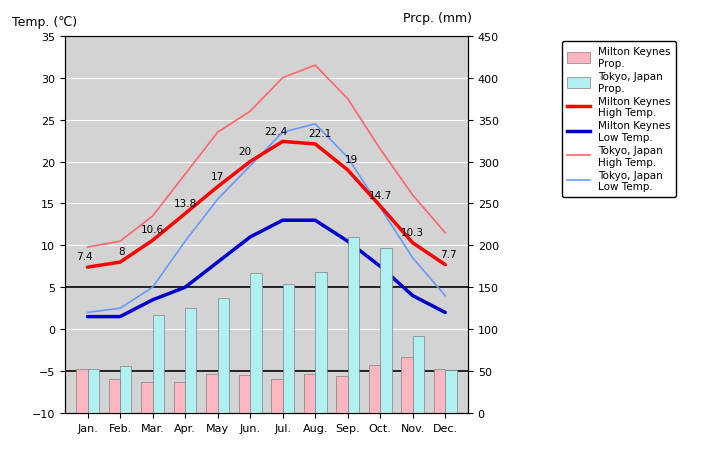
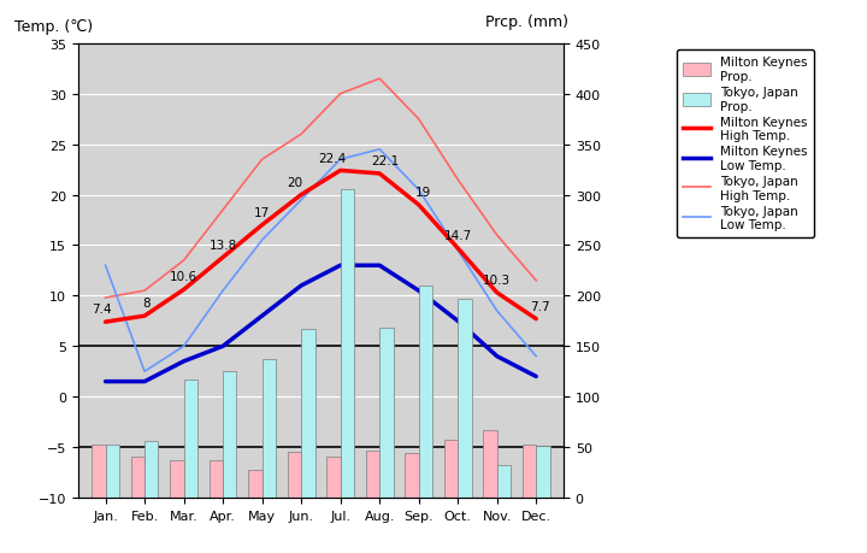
Tokyo, Japan Low Temp./Jan.: 2.0 -> 13.0
Milton Keynes Prop./May: 46 -> 28
Tokyo, Japan Prop./Jul.: 154 -> 306
Tokyo, Japan Prop./Nov.: 92 -> 32
